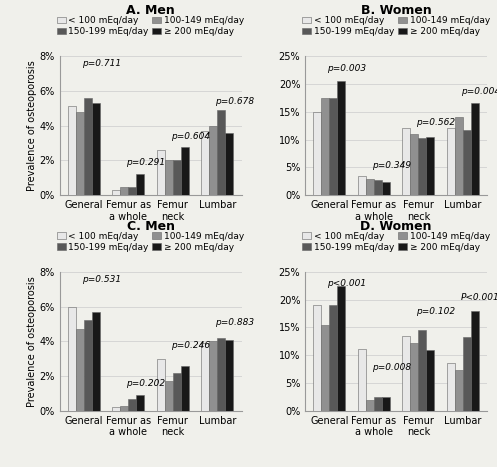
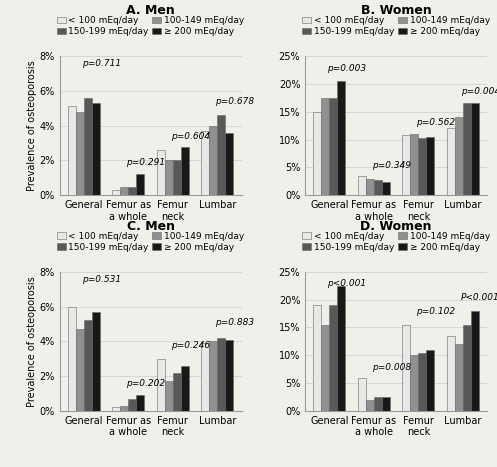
A. Men/150-199 mEq/day/Lumbar: 4.9% -> 4.6%
B. Women/< 100 mEq/day/Femur neck: 12.0% -> 10.8%
B. Women/150-199 mEq/day/Lumbar: 11.8% -> 16.5%
D. Women/< 100 mEq/day/Femur as a whole: 11.2% -> 6.0%
D. Women/< 100 mEq/day/Femur neck: 13.4% -> 15.5%
D. Women/100-149 mEq/day/Femur neck: 12.2% -> 10.0%
D. Women/150-199 mEq/day/Femur neck: 14.6% -> 10.5%
D. Women/< 100 mEq/day/Lumbar: 8.6% -> 13.5%
D. Women/100-149 mEq/day/Lumbar: 7.4% -> 12.0%
D. Women/150-199 mEq/day/Lumbar: 13.2% -> 15.5%
